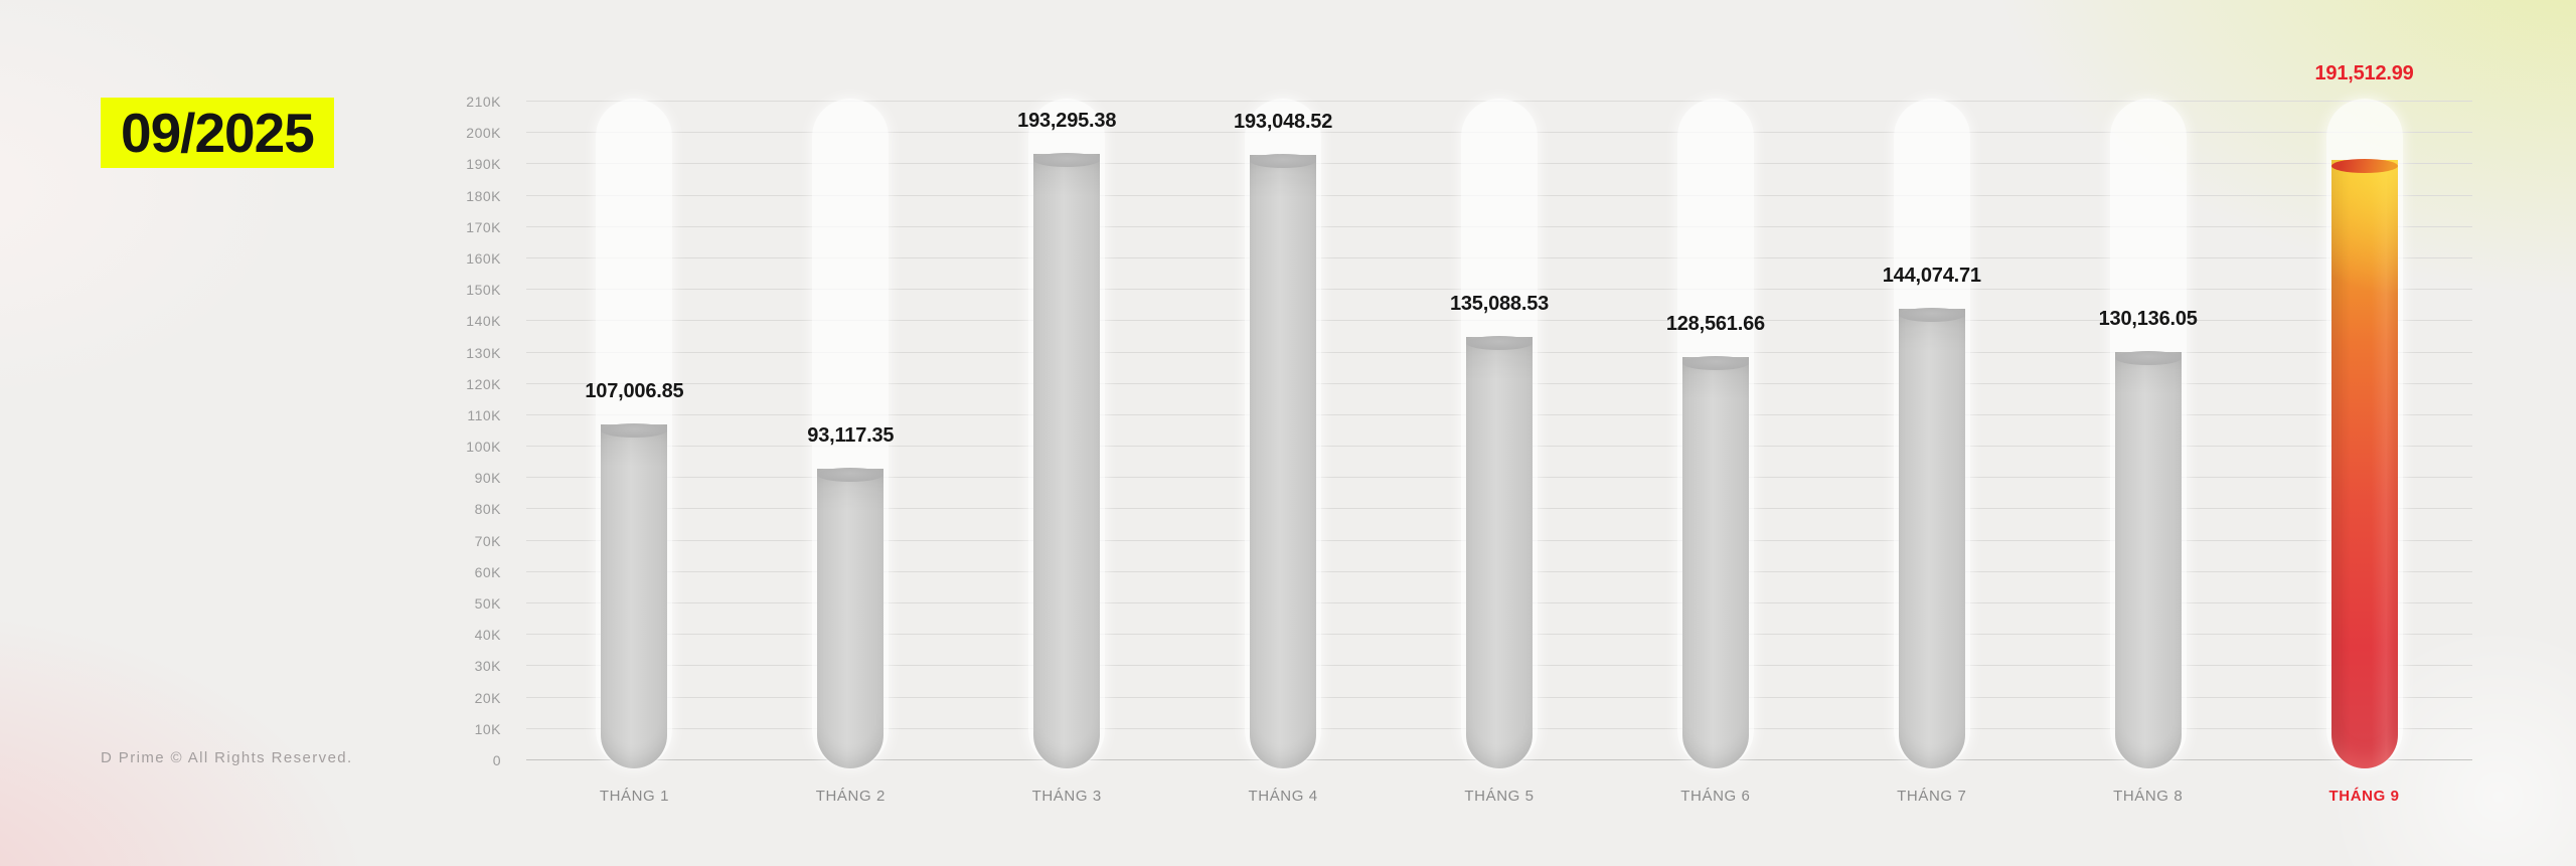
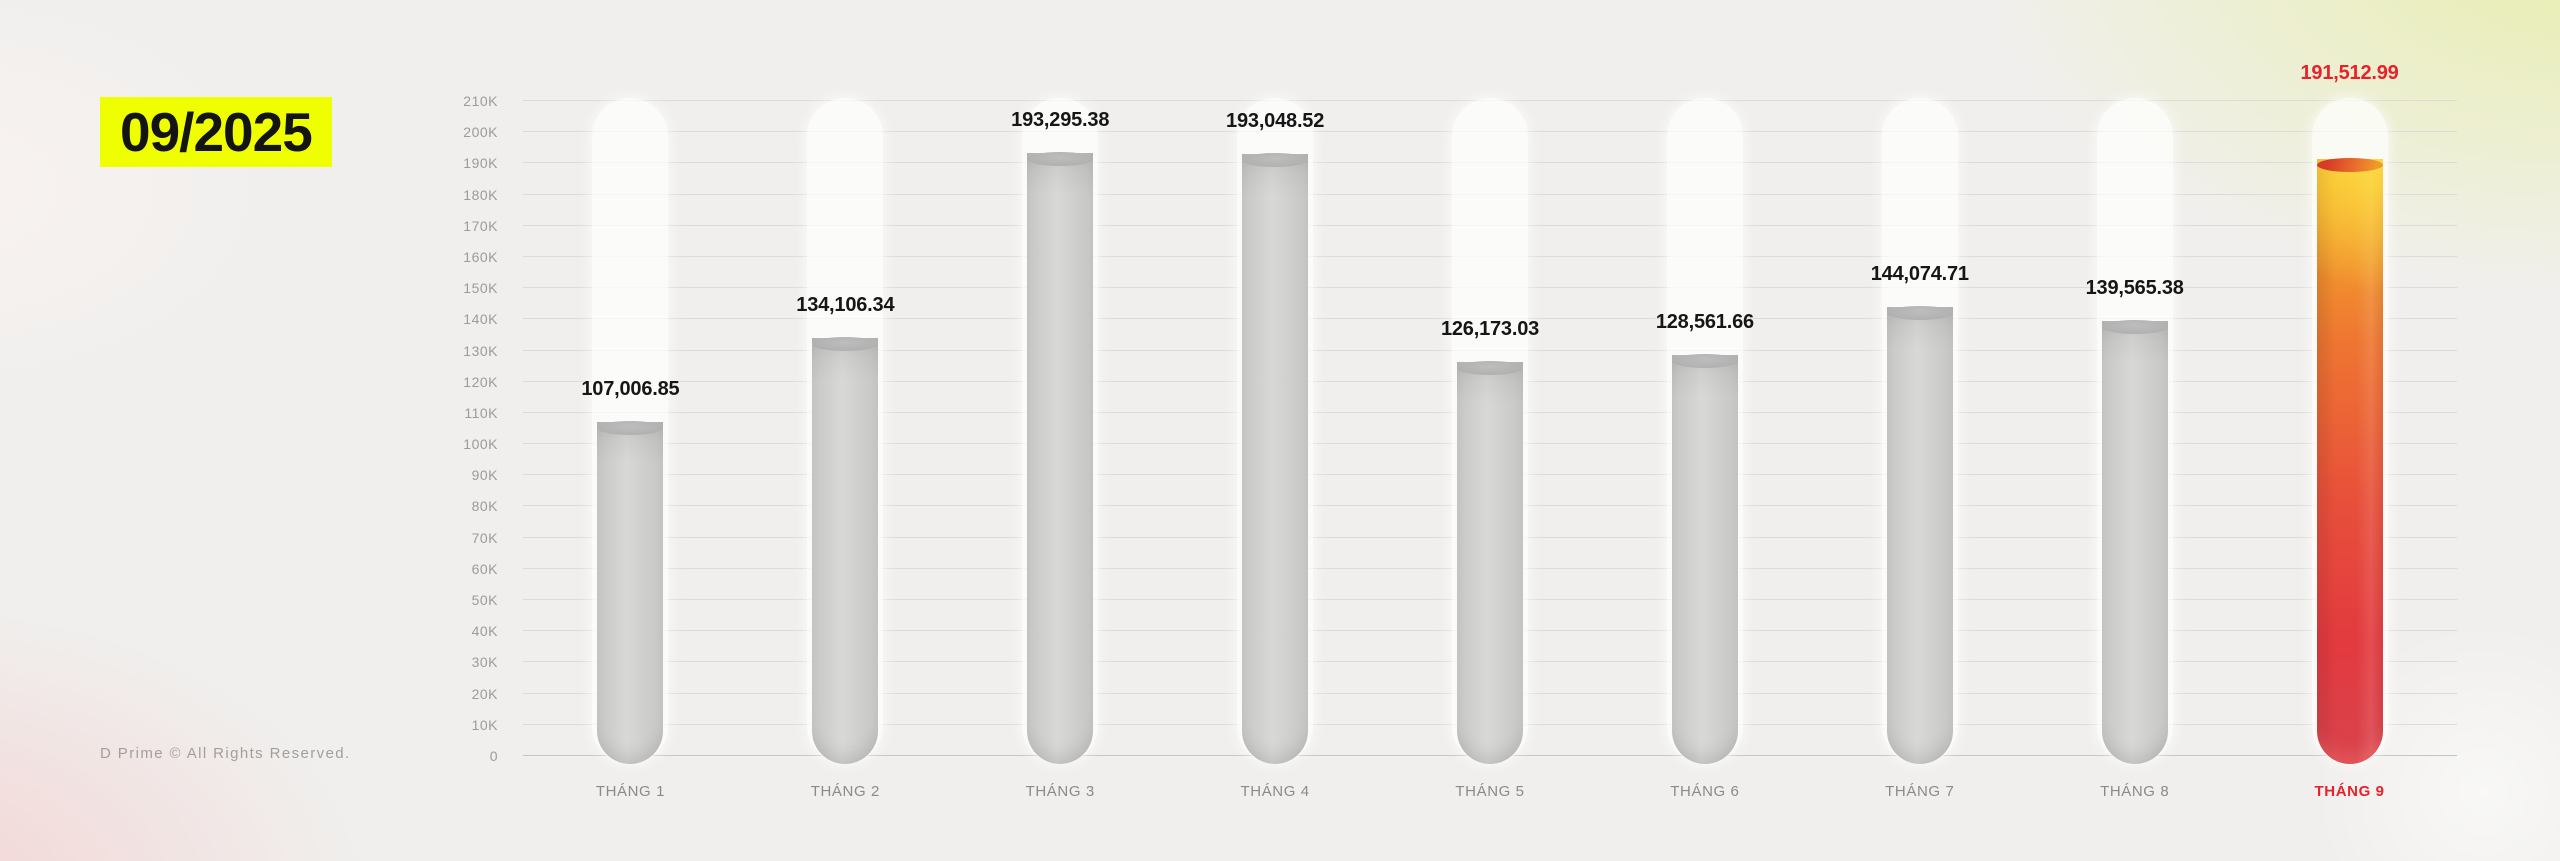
THÁNG 2: 93,117.35 -> 134,106.34
THÁNG 5: 135,088.53 -> 126,173.03
THÁNG 8: 130,136.05 -> 139,565.38
